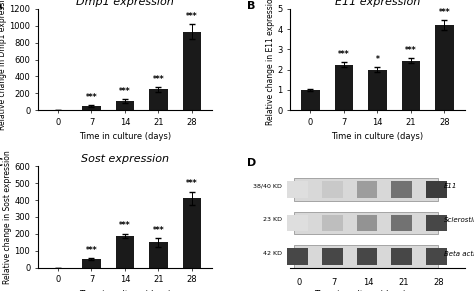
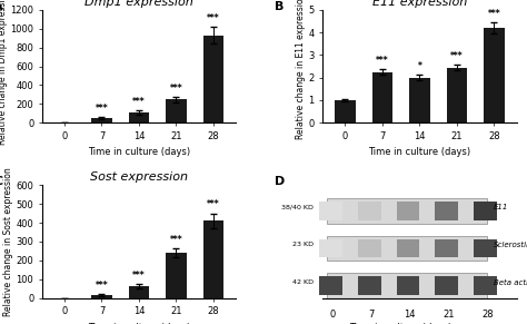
Sost expression/7: 50 -> 20
Sost expression/14: 190 -> 60
Sost expression/21: 150 -> 240
